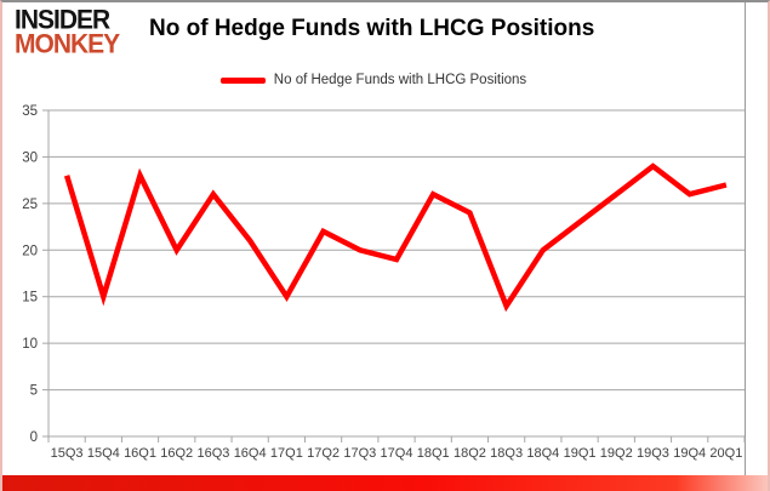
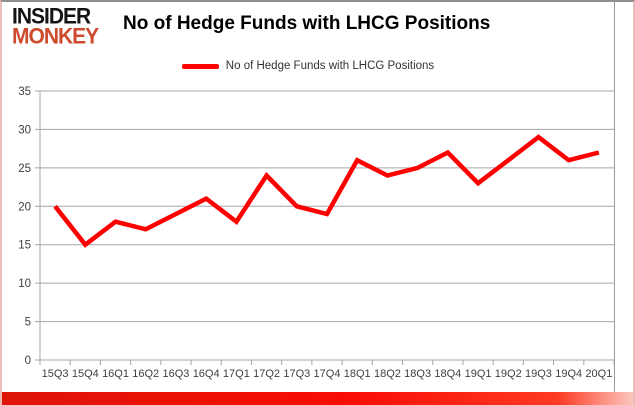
15Q3: 28 -> 20
16Q1: 28 -> 18
16Q2: 20 -> 17
16Q3: 26 -> 19
17Q1: 15 -> 18
17Q2: 22 -> 24
18Q3: 14 -> 25
18Q4: 20 -> 27
